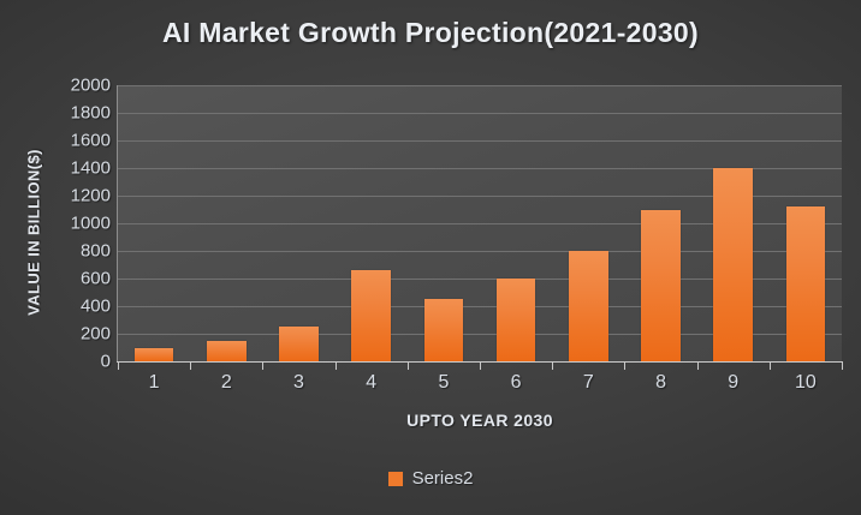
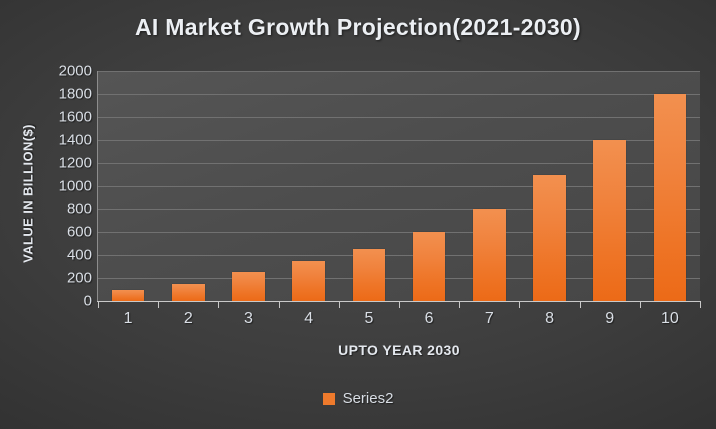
4: 660 -> 350
10: 1120 -> 1800
